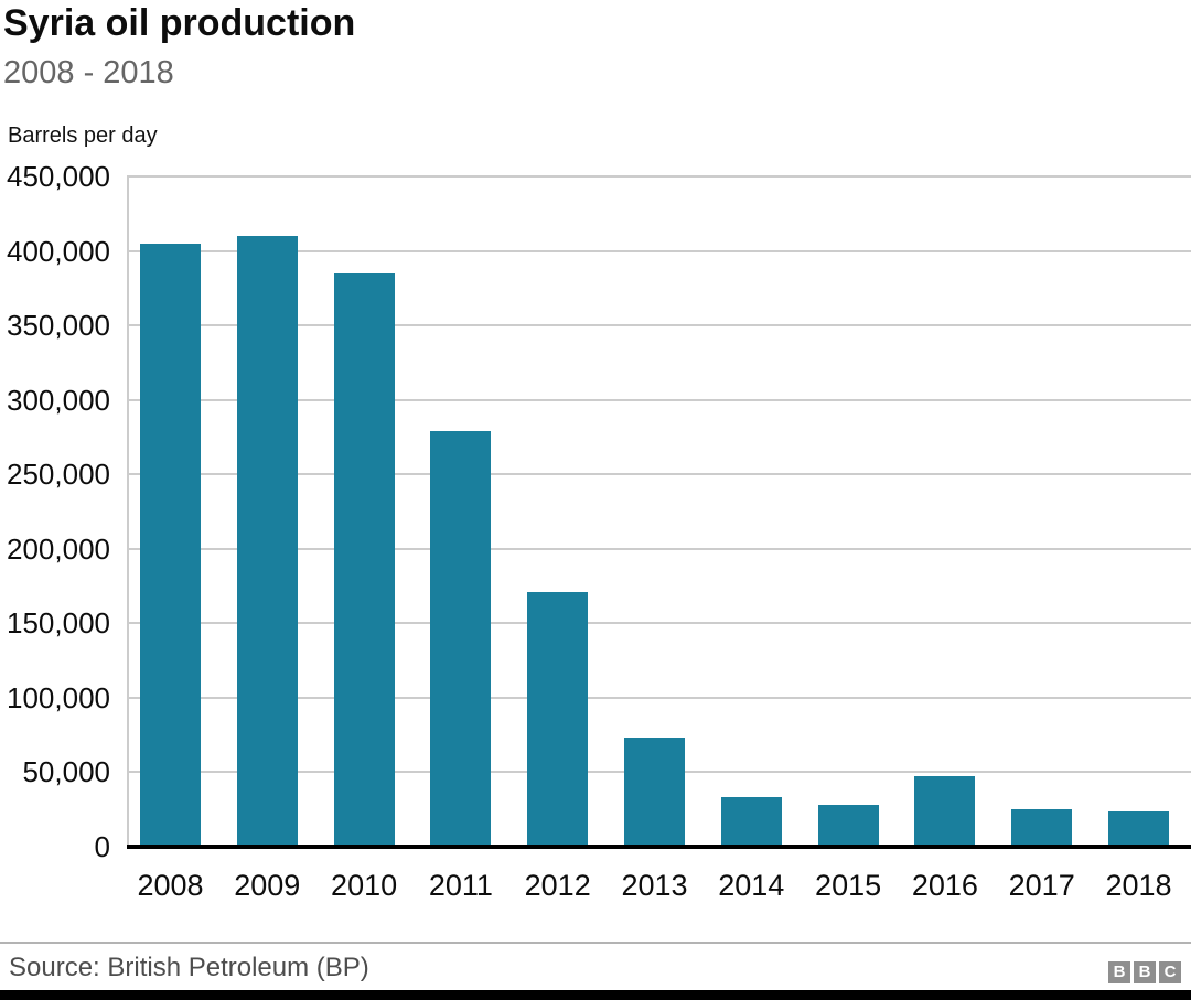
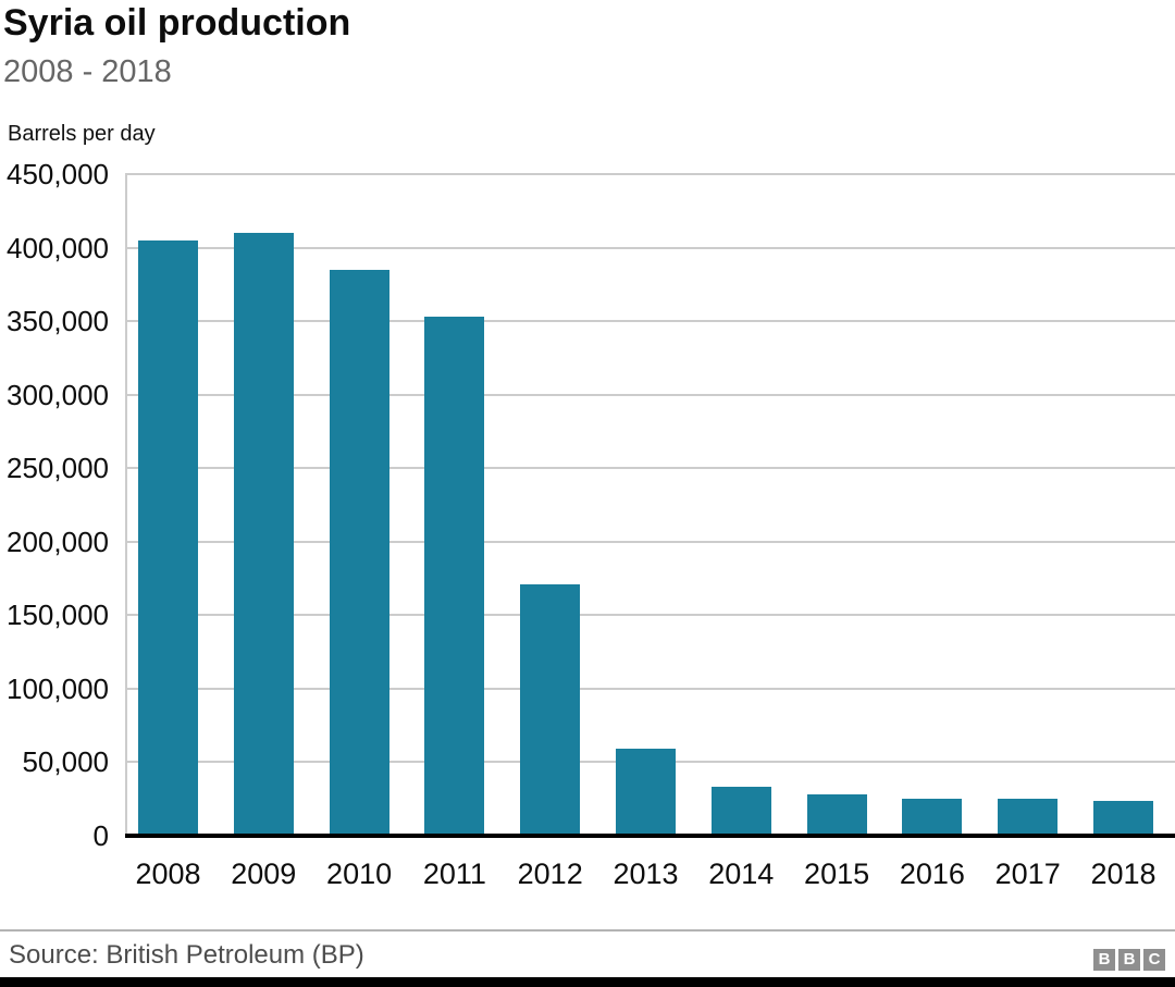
2011: 279000 -> 353000
2013: 73000 -> 59000
2016: 47000 -> 25000
